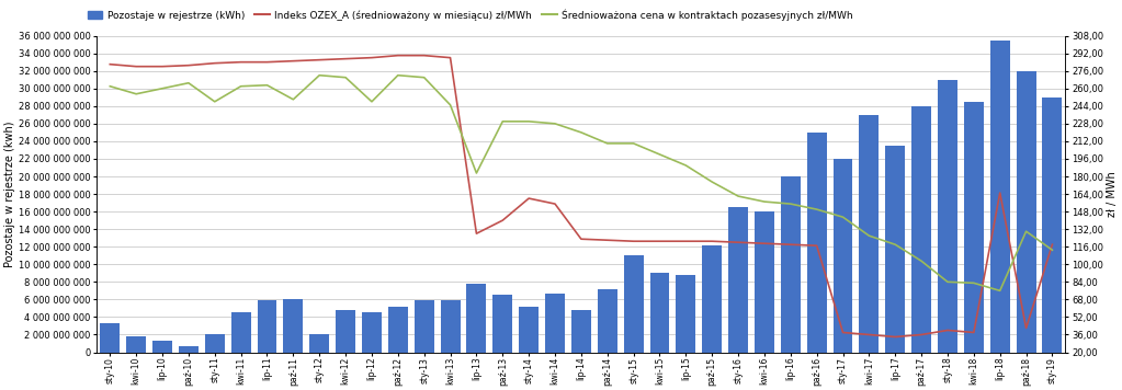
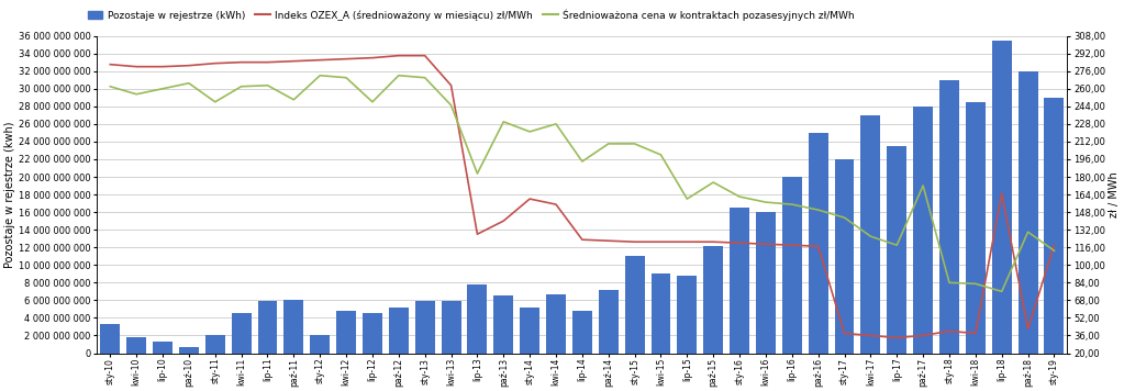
Indeks OZEX_A (średnioważony w miesiącu) zł/MWh/kwi-13: 288 -> 263
Średnioważona cena w kontraktach pozasesyjnych zł/MWh/sty-14: 230 -> 221
Średnioważona cena w kontraktach pozasesyjnych zł/MWh/lip-14: 220 -> 194
Średnioważona cena w kontraktach pozasesyjnych zł/MWh/lip-15: 190 -> 160
Średnioważona cena w kontraktach pozasesyjnych zł/MWh/paź-17: 103 -> 172
